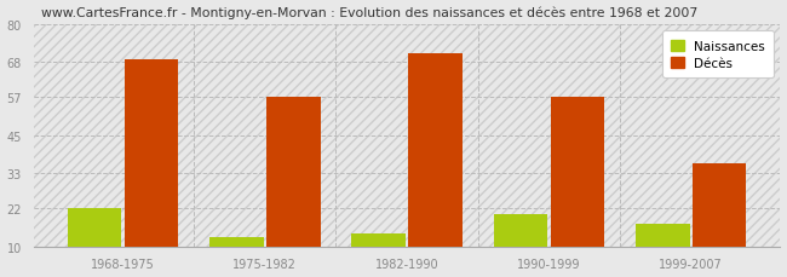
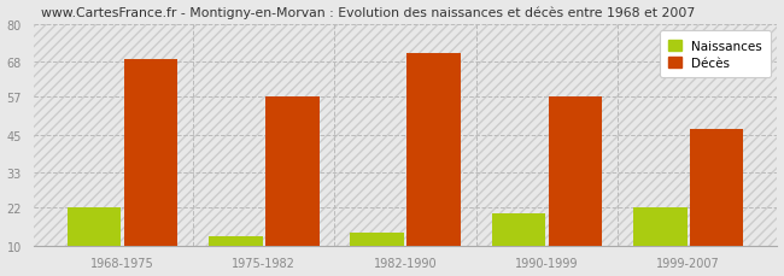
Naissances/1999-2007: 17 -> 22
Décès/1999-2007: 36 -> 47
